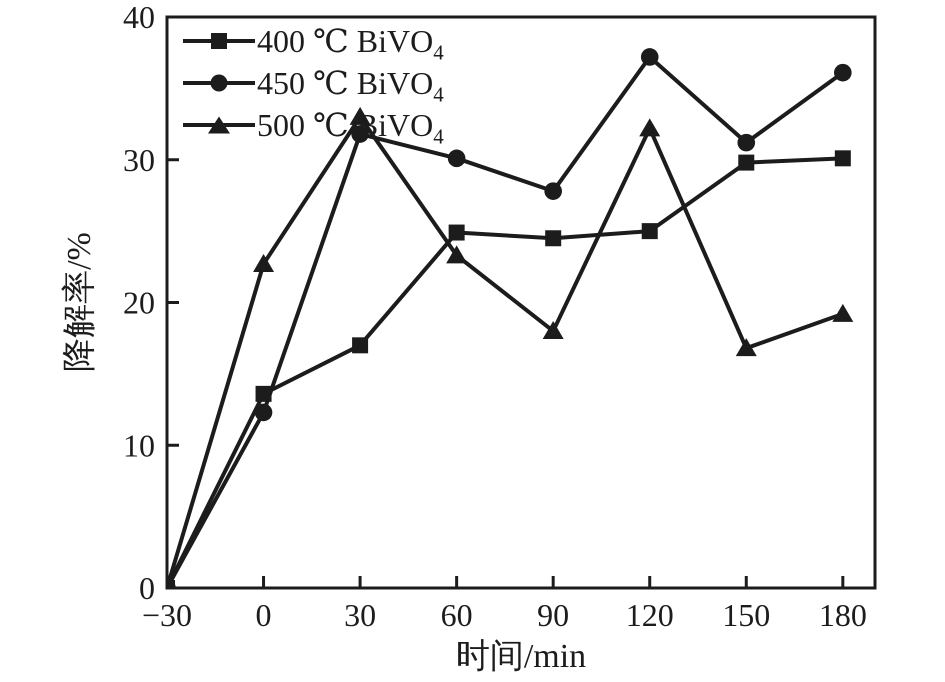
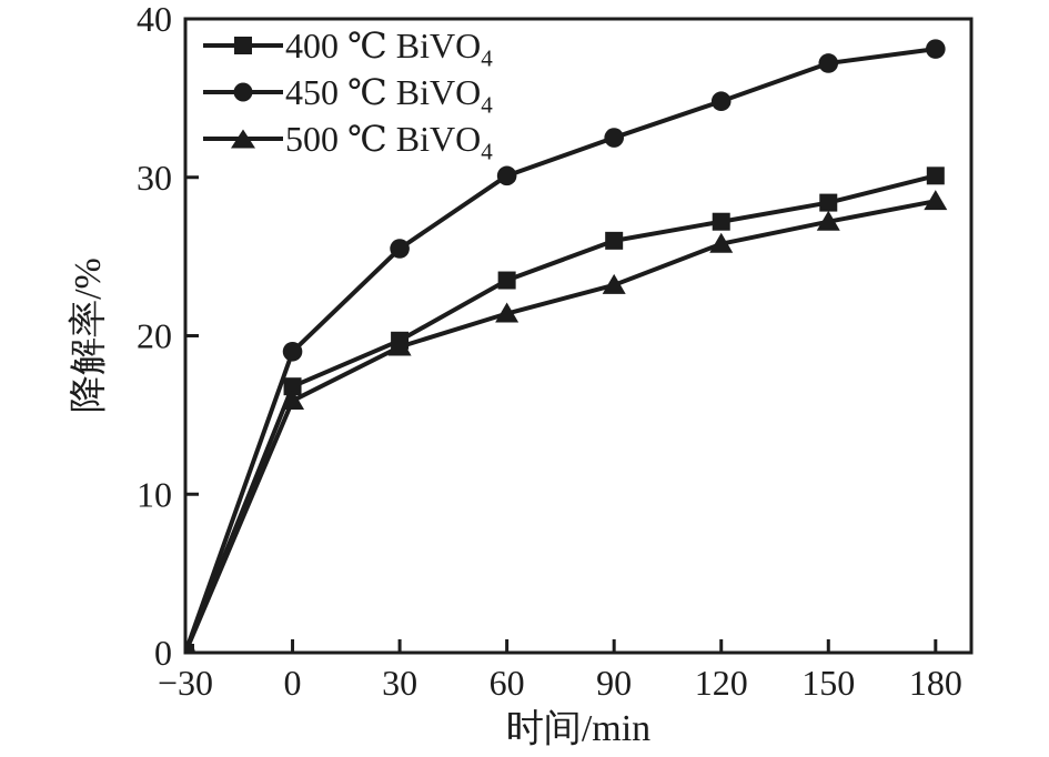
400 ℃ BiVO4/0: 13.6 -> 16.8
450 ℃ BiVO4/0: 12.3 -> 19.0
500 ℃ BiVO4/0: 22.7 -> 15.9
400 ℃ BiVO4/30: 17.0 -> 19.7
450 ℃ BiVO4/30: 31.8 -> 25.5
500 ℃ BiVO4/30: 33.0 -> 19.3
400 ℃ BiVO4/60: 24.9 -> 23.5
500 ℃ BiVO4/60: 23.3 -> 21.4
400 ℃ BiVO4/90: 24.5 -> 26.0
450 ℃ BiVO4/90: 27.8 -> 32.5
500 ℃ BiVO4/90: 18.0 -> 23.2
400 ℃ BiVO4/120: 25.0 -> 27.2
450 ℃ BiVO4/120: 37.2 -> 34.8
500 ℃ BiVO4/120: 32.2 -> 25.8
400 ℃ BiVO4/150: 29.8 -> 28.4
450 ℃ BiVO4/150: 31.2 -> 37.2
500 ℃ BiVO4/150: 16.8 -> 27.2
450 ℃ BiVO4/180: 36.1 -> 38.1
500 ℃ BiVO4/180: 19.2 -> 28.5
